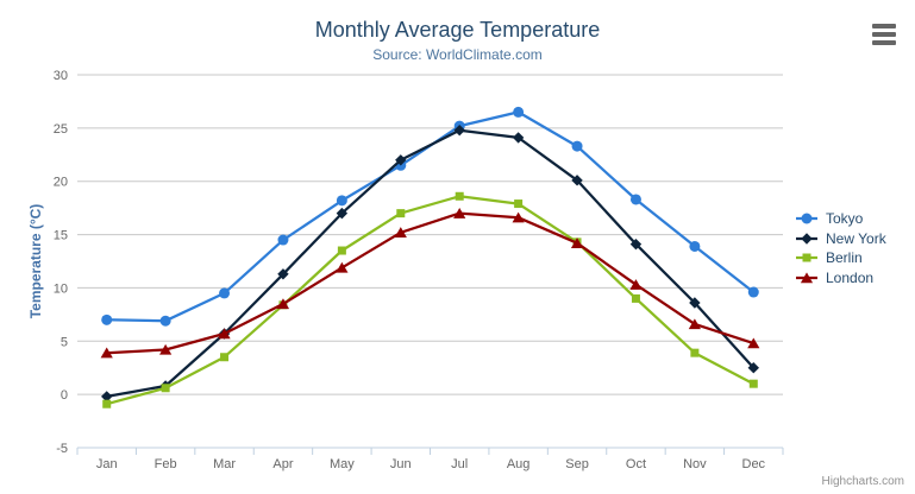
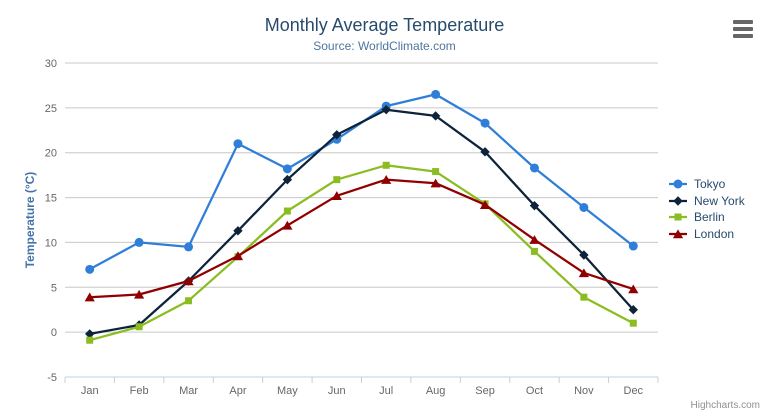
Tokyo/Feb: 7 -> 10
Tokyo/Apr: 14 -> 21
